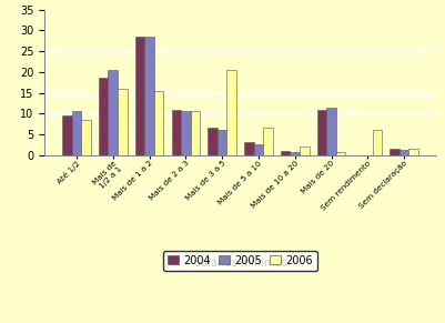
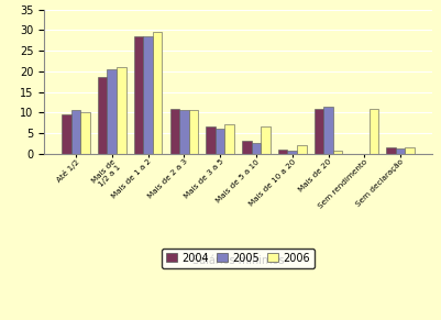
2006/Até 1/2: 8.5 -> 10.0
2006/Mais de 1/2 a 1: 16.0 -> 21.0
2006/Mais de 1 a 2: 15.5 -> 29.5
2006/Mais de 3 a 5: 20.5 -> 7.0
2006/Sem rendimento: 6.0 -> 11.0
